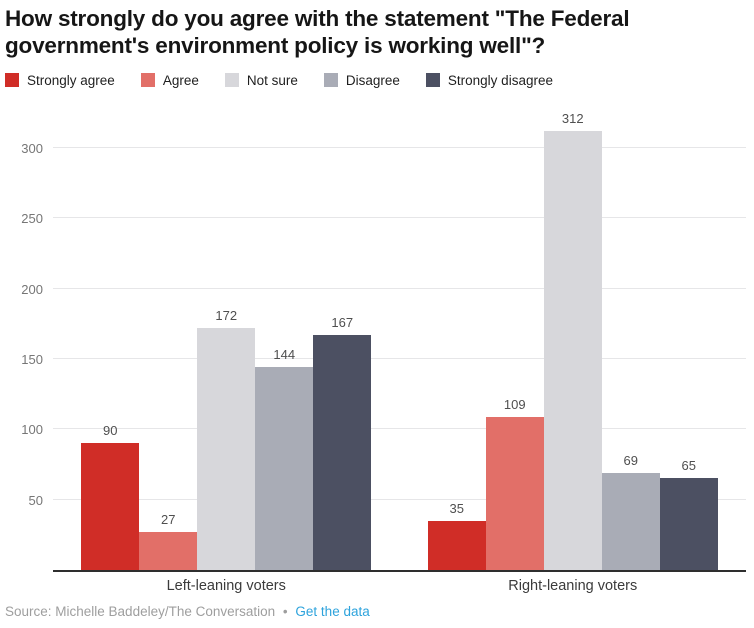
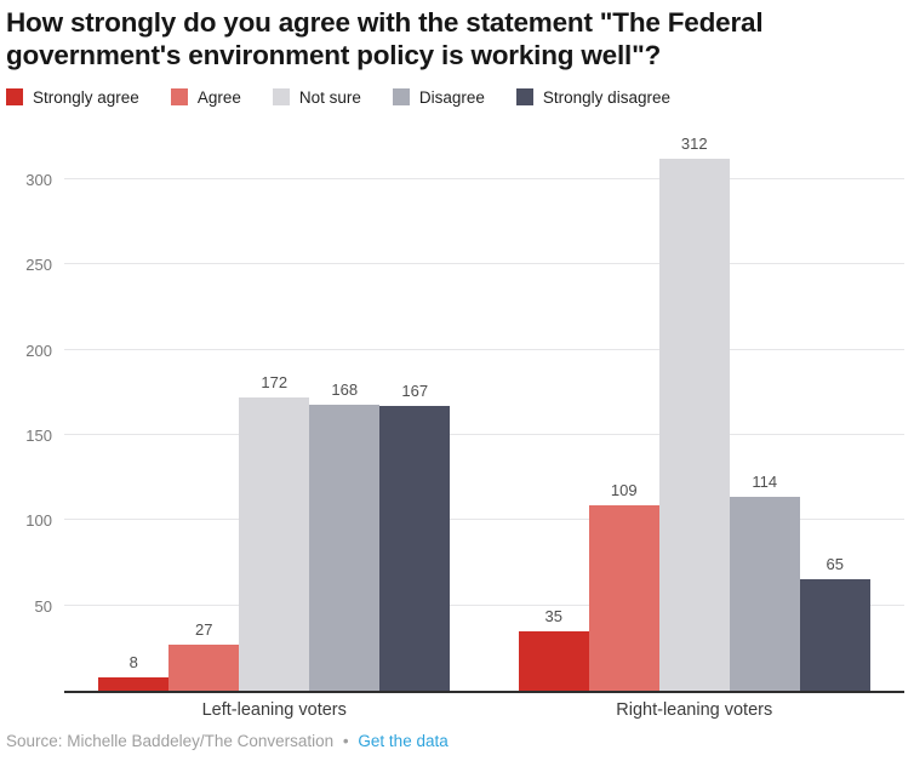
Strongly agree/Left-leaning voters: 90 -> 8
Disagree/Left-leaning voters: 144 -> 168
Disagree/Right-leaning voters: 69 -> 114
